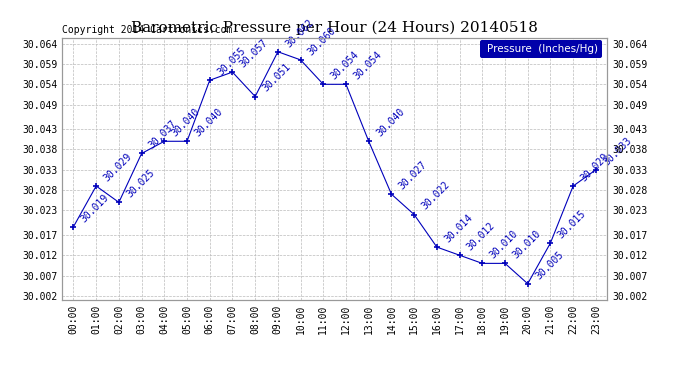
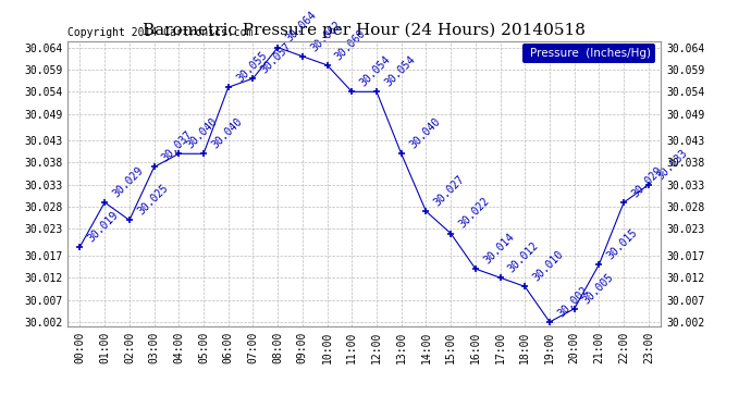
08:00: 30.051 -> 30.064
19:00: 30.010 -> 30.002
